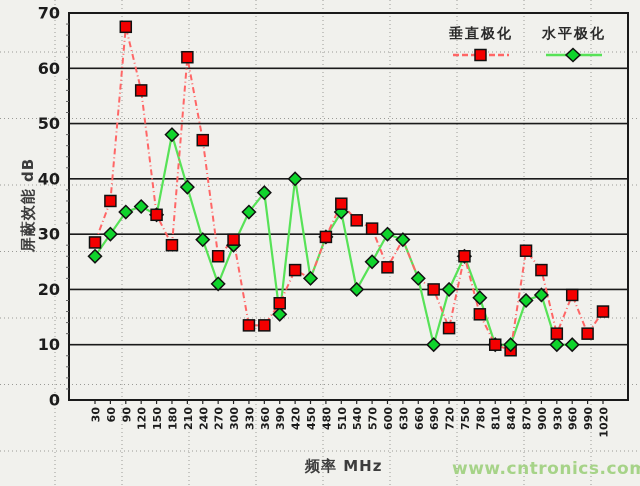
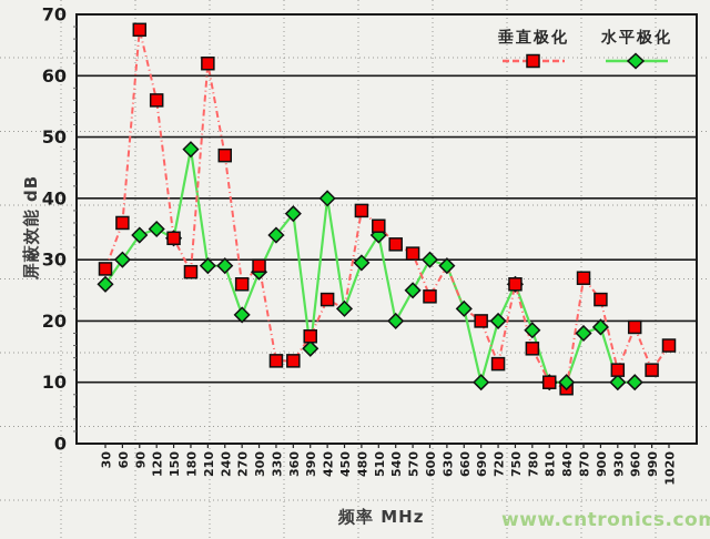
水平极化/210: 38 -> 29
垂直极化/480: 30 -> 38
